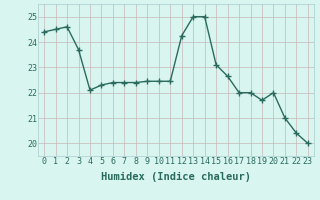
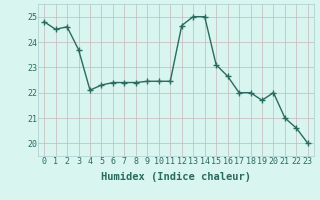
0: 24.40 -> 24.80
12: 24.25 -> 24.65
22: 20.40 -> 20.60
